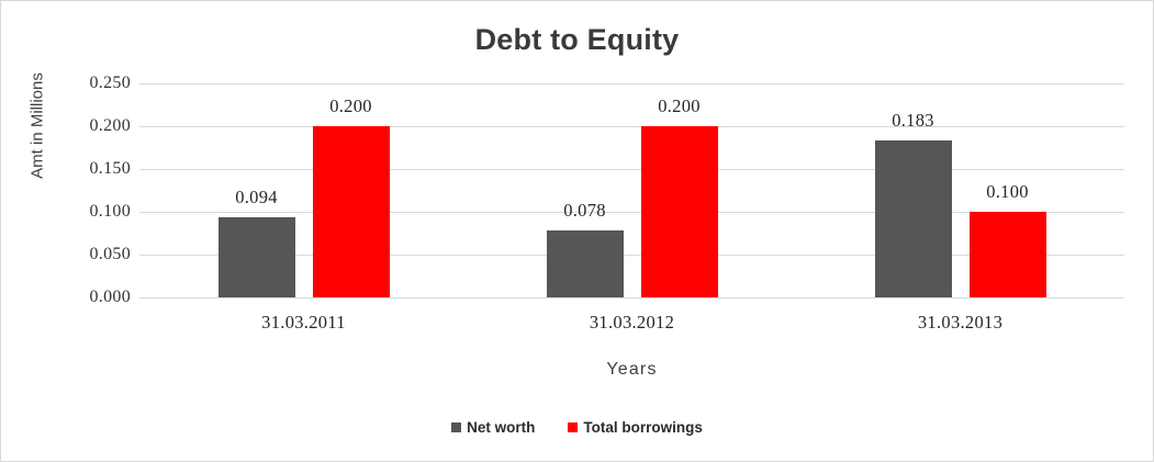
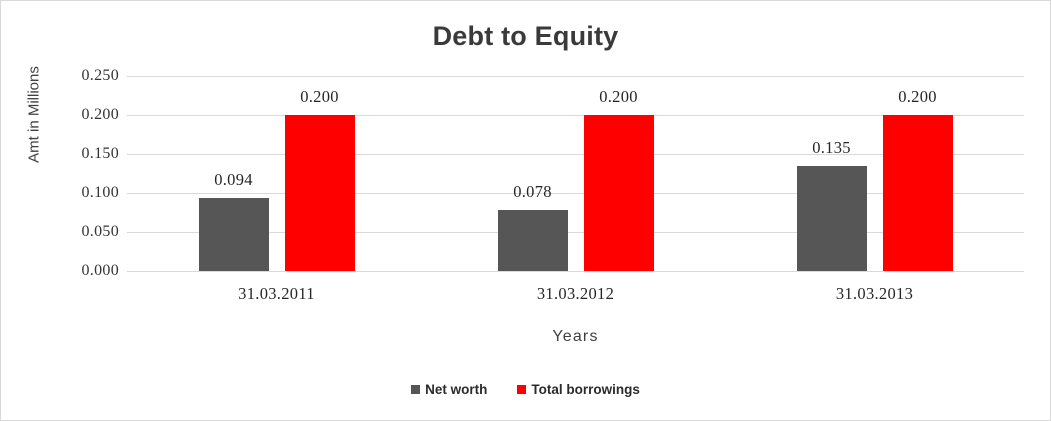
Net worth/31.03.2013: 0.183 -> 0.135
Total borrowings/31.03.2013: 0.100 -> 0.200
